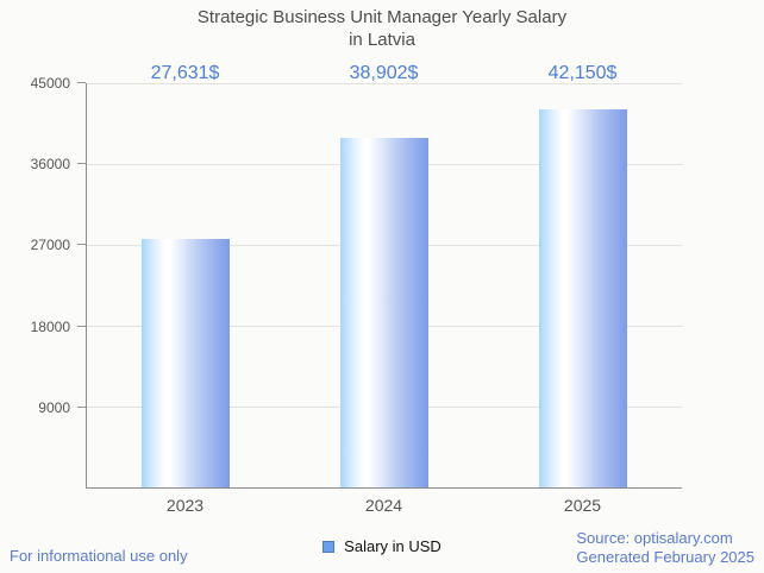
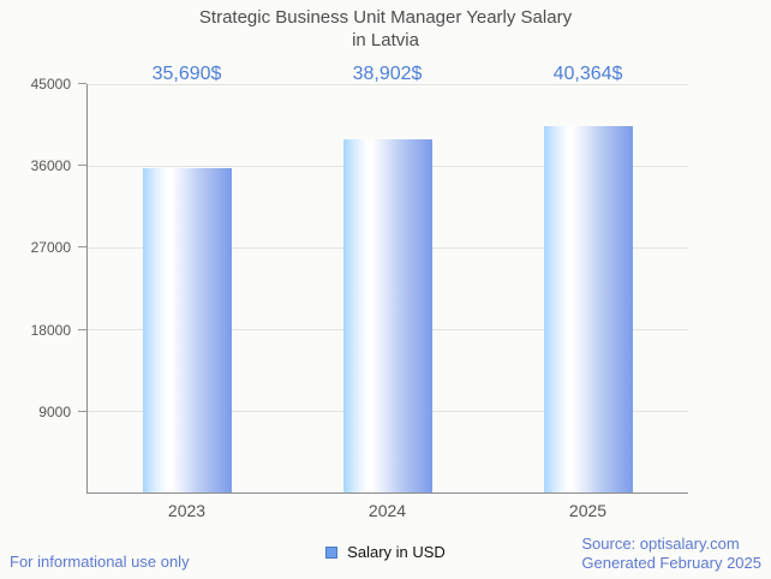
2023: 27,631 -> 35,690
2025: 42,150 -> 40,364
